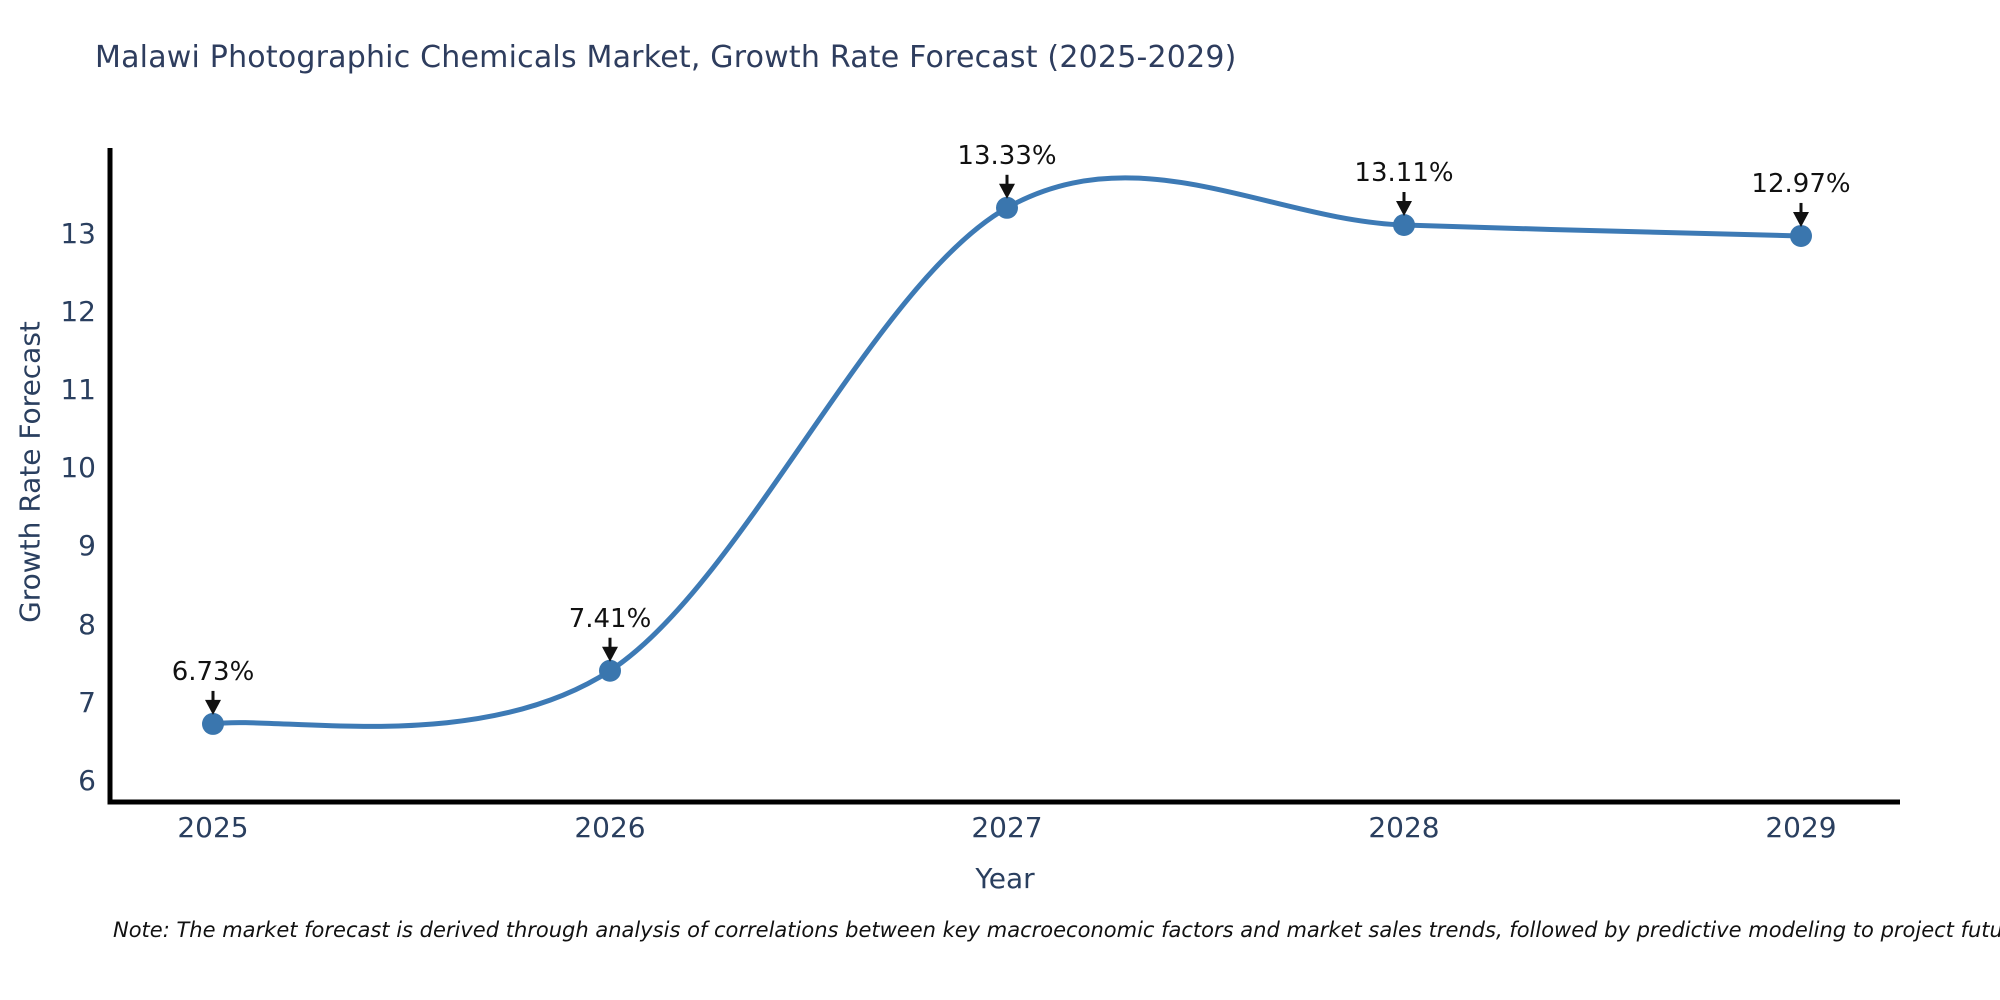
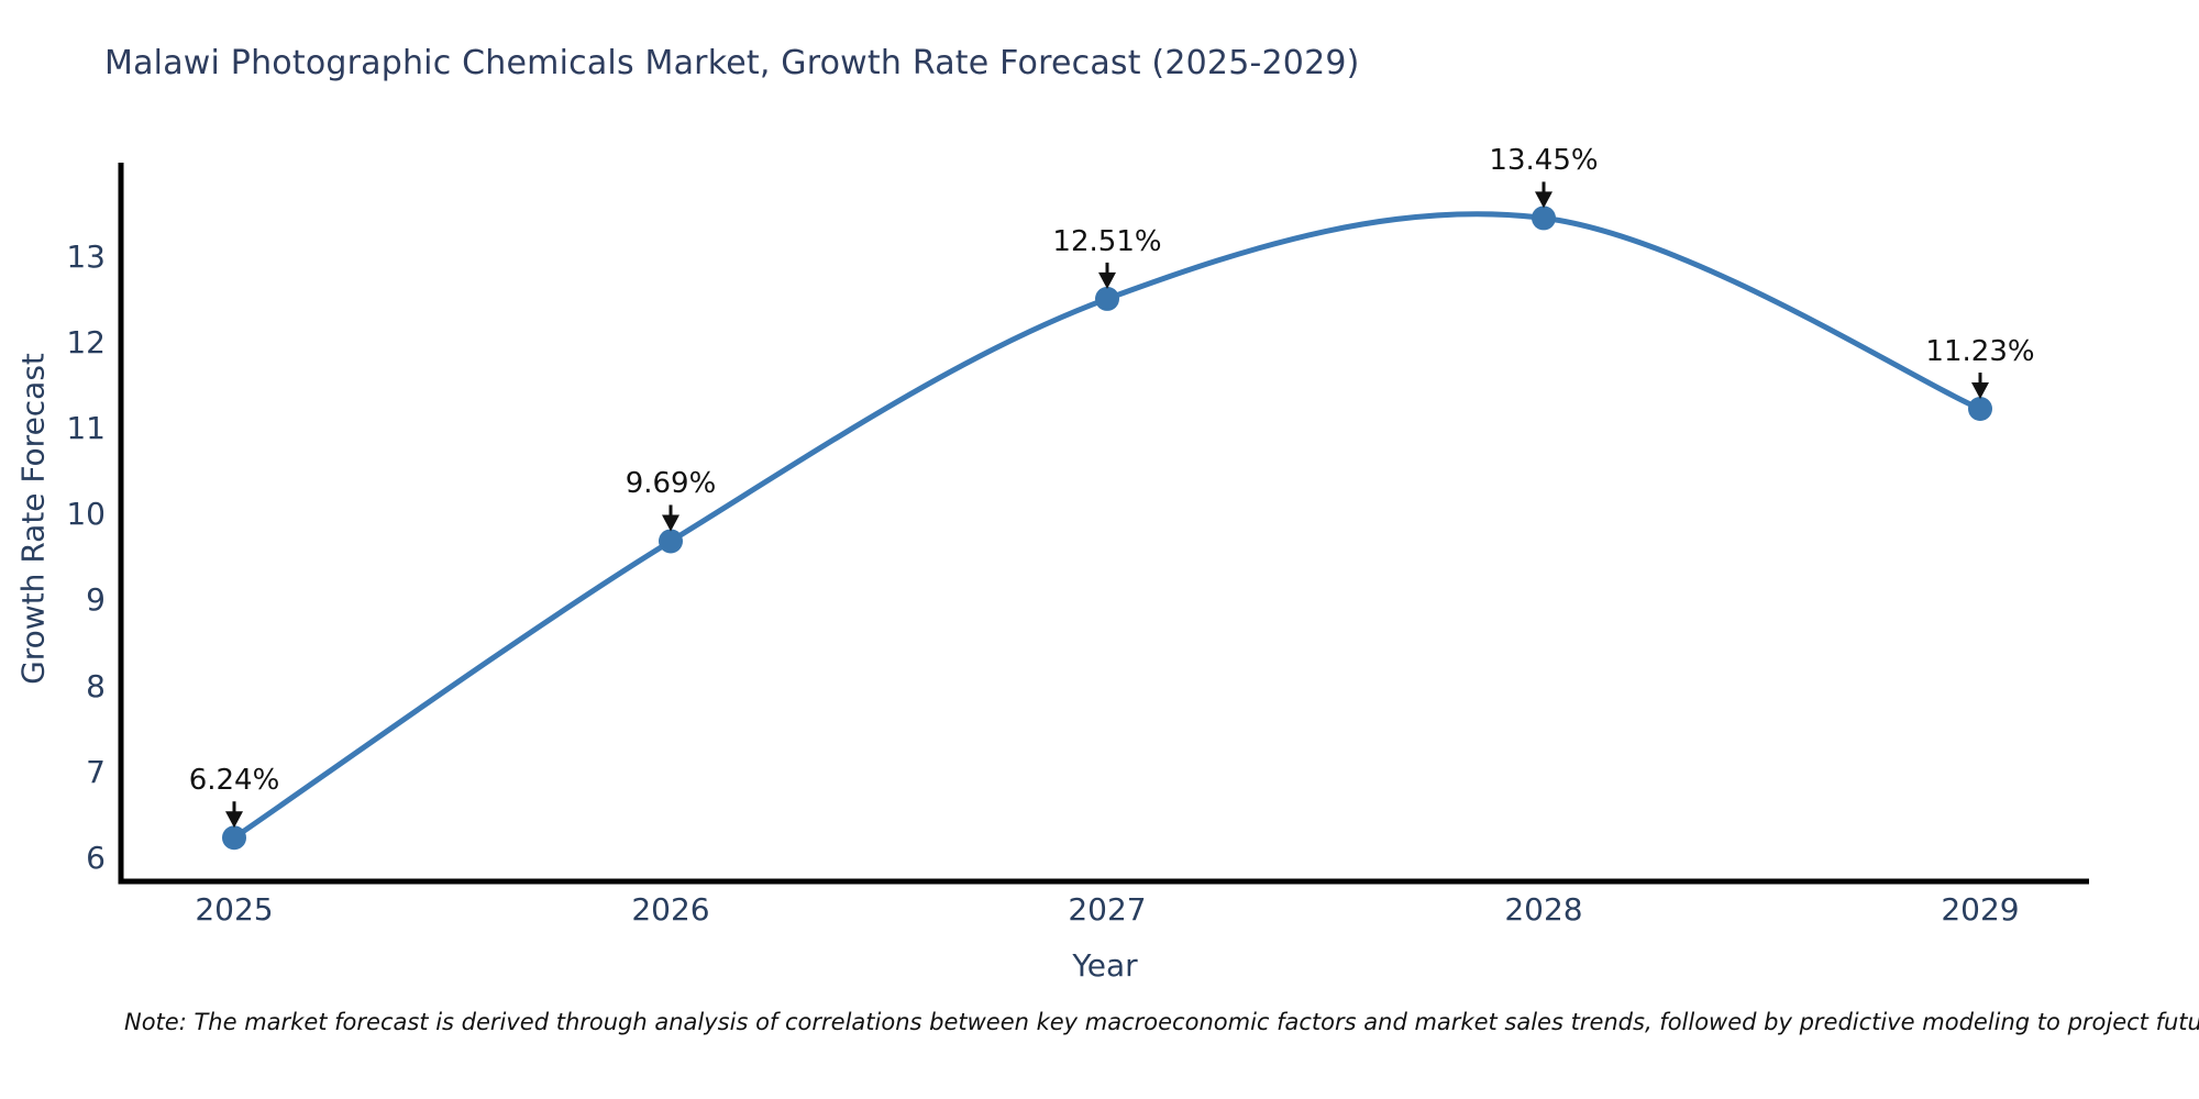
2025: 6.73% -> 6.24%
2026: 7.41% -> 9.69%
2027: 13.33% -> 12.51%
2028: 13.11% -> 13.45%
2029: 12.97% -> 11.23%
